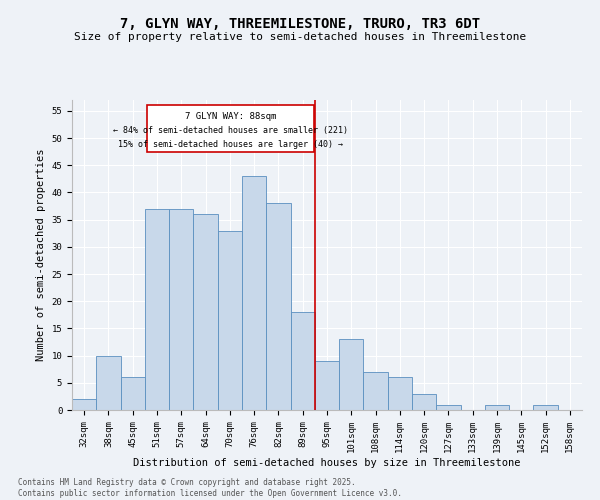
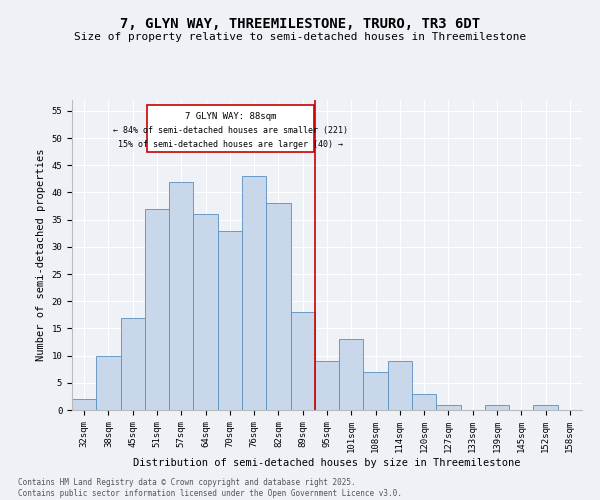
45sqm: 6 -> 17
57sqm: 37 -> 42
114sqm: 6 -> 9
